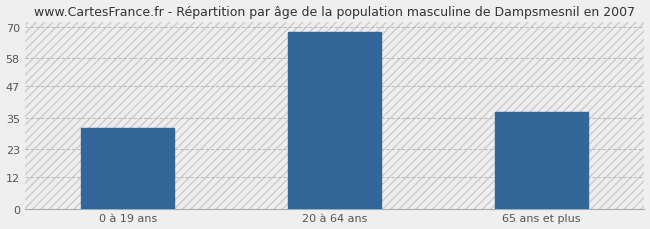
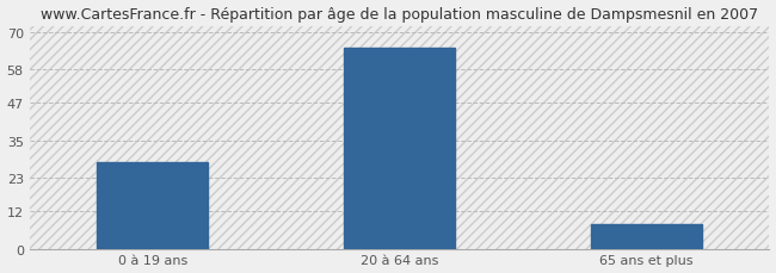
0 à 19 ans: 31 -> 28
20 à 64 ans: 68 -> 65
65 ans et plus: 37 -> 8
